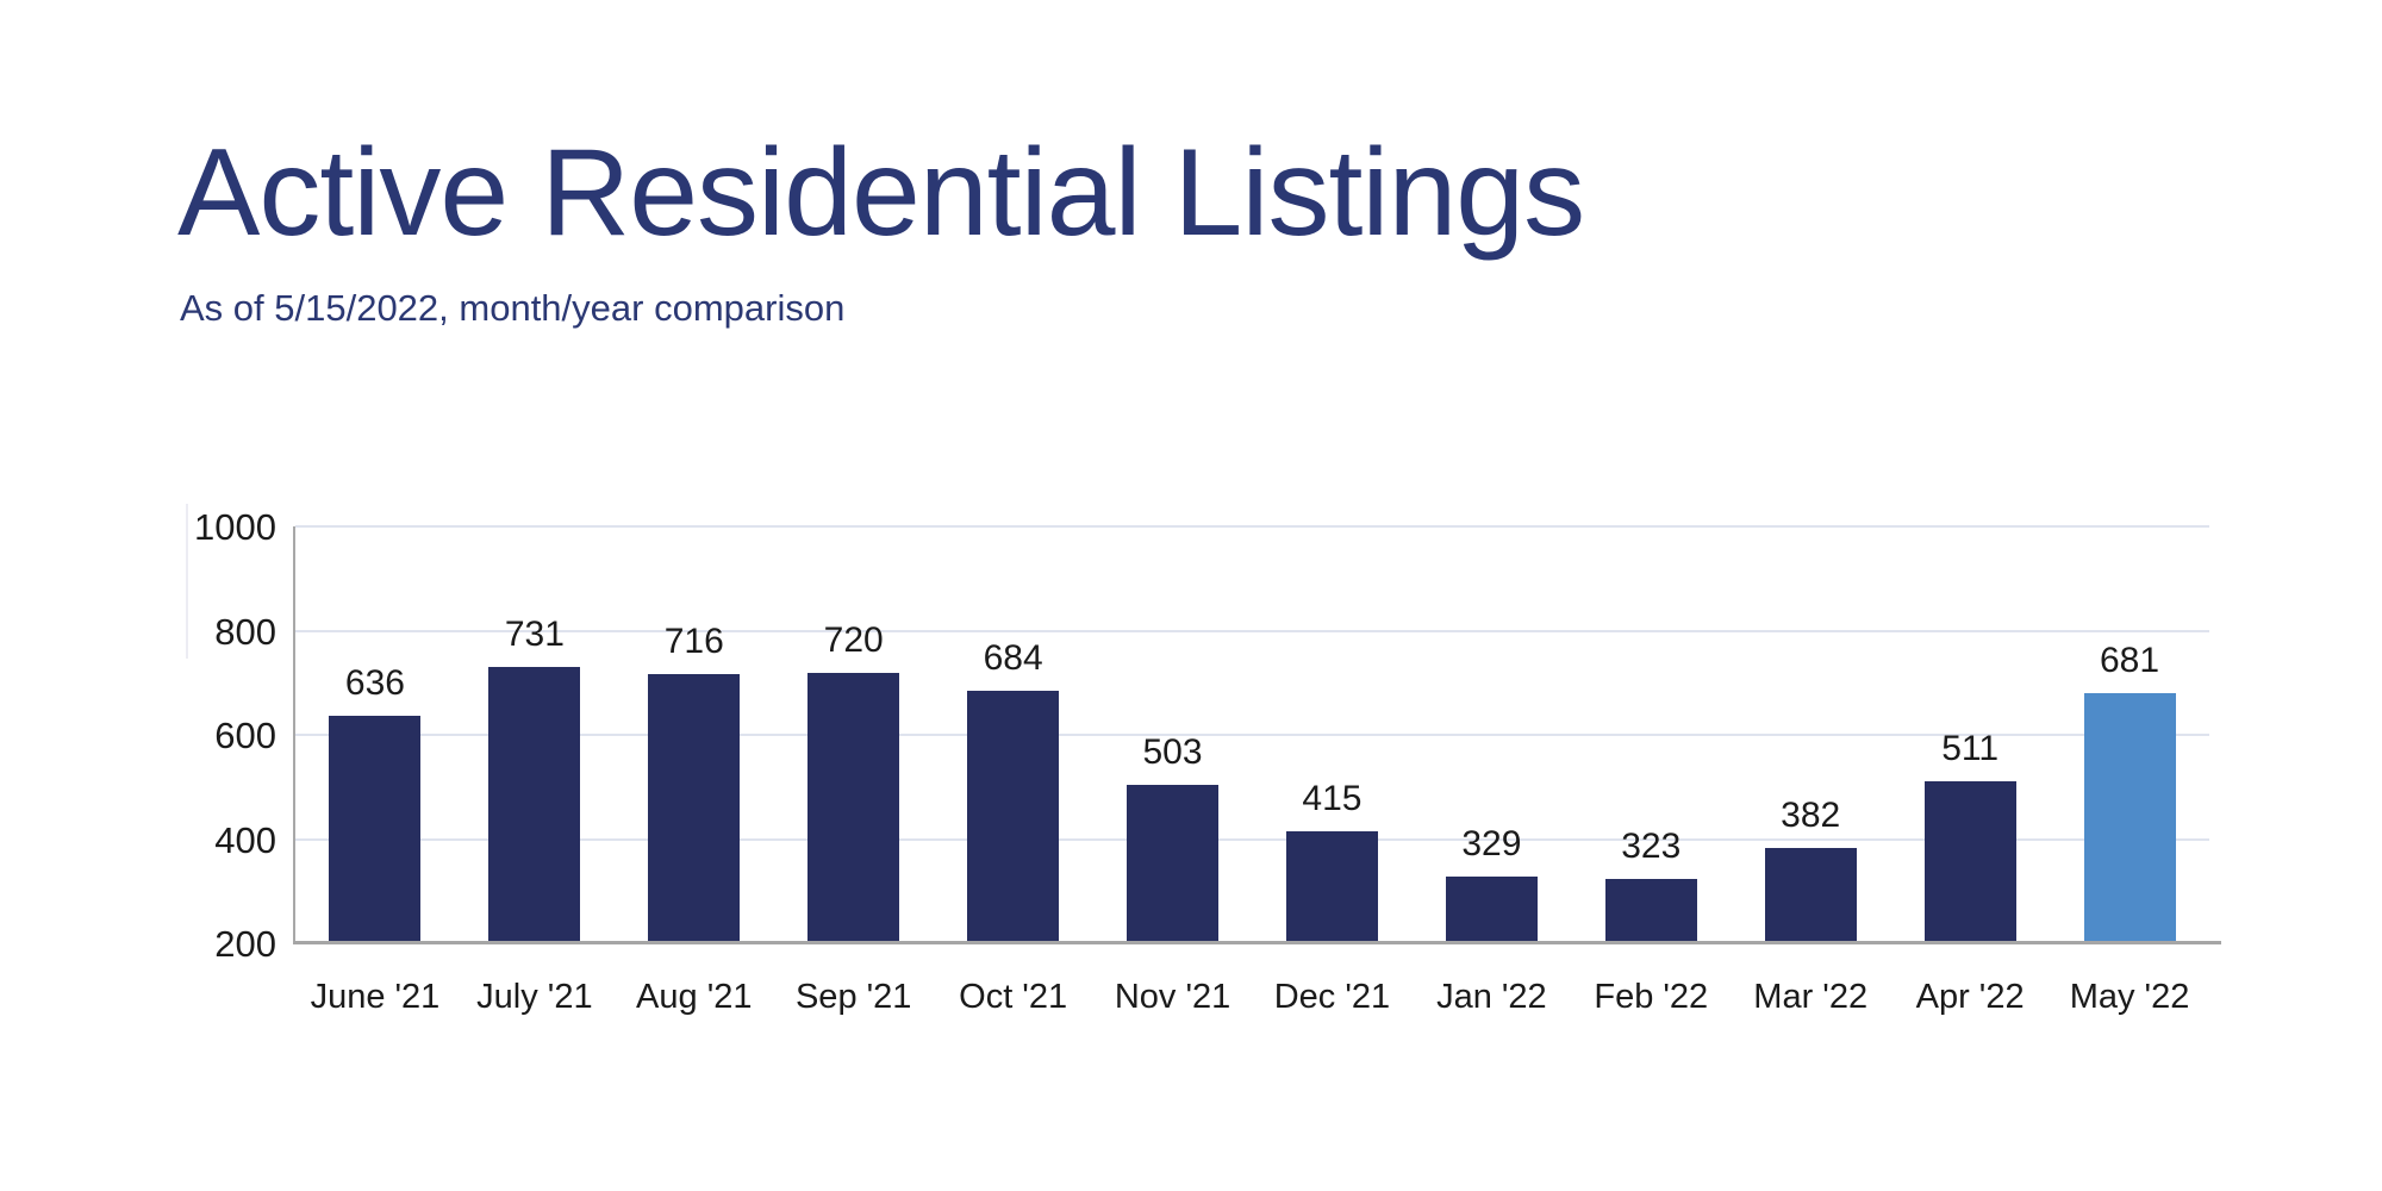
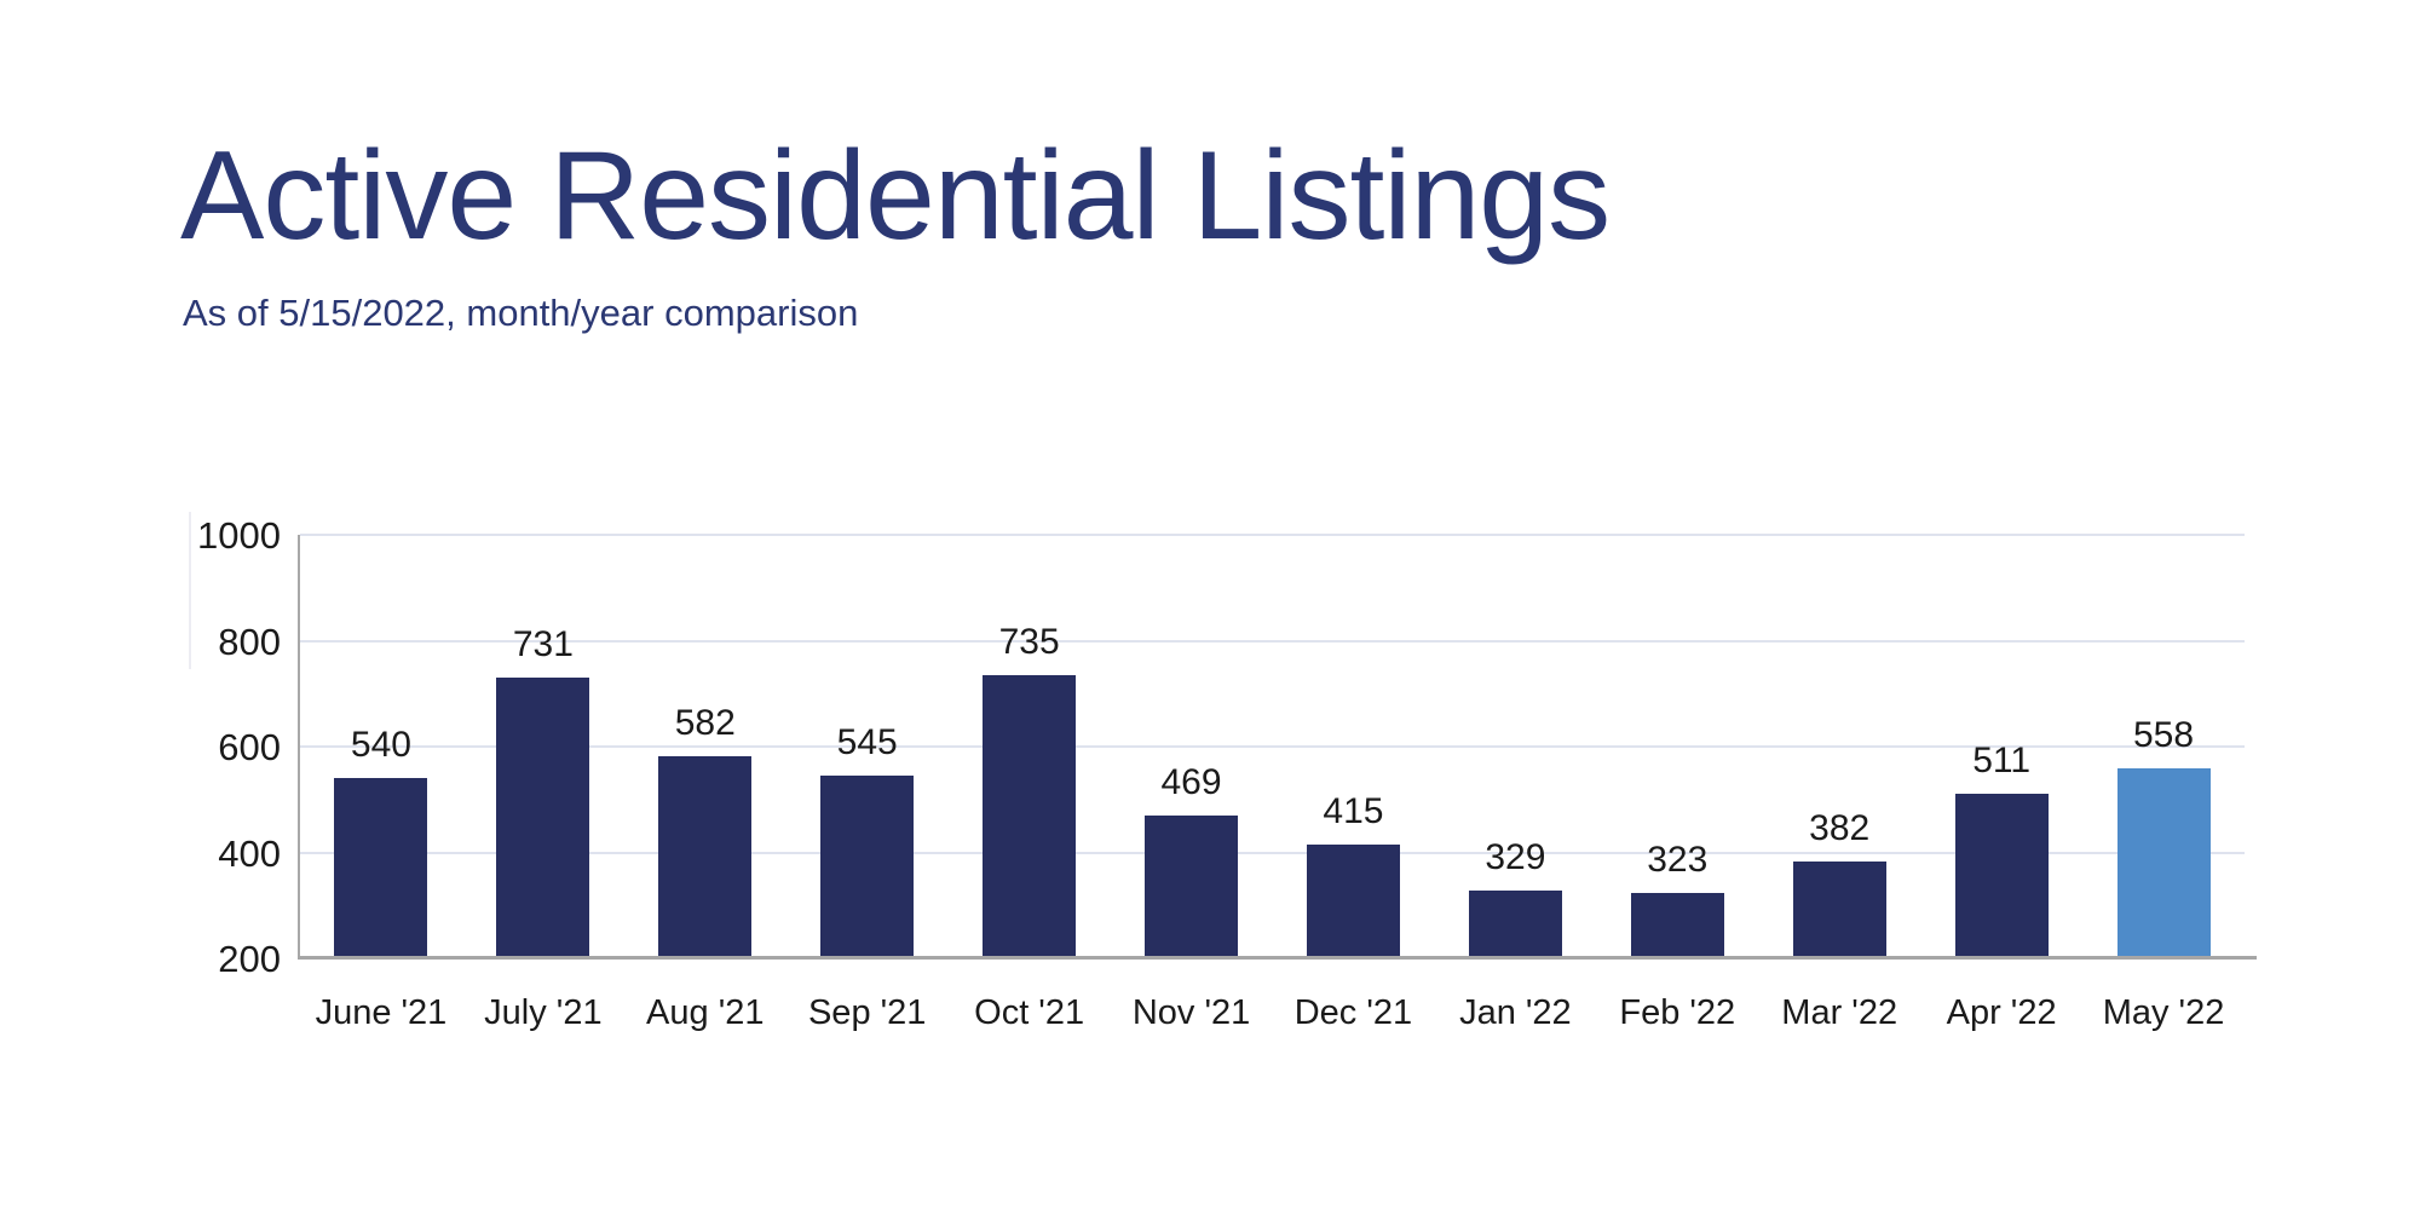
June '21: 636 -> 540
Aug '21: 716 -> 582
Sep '21: 720 -> 545
Oct '21: 684 -> 735
Nov '21: 503 -> 469
May '22: 681 -> 558
